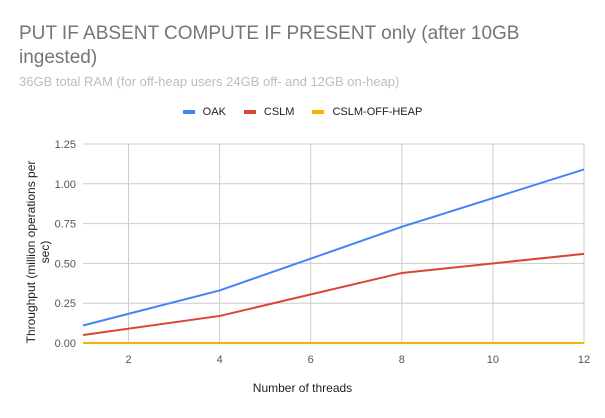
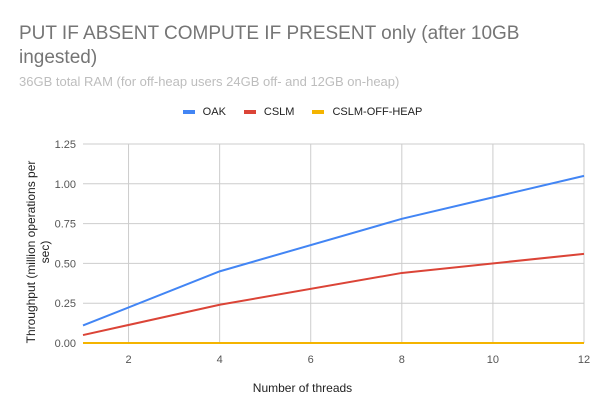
OAK/4: 0.33 -> 0.45
CSLM/4: 0.17 -> 0.24
OAK/8: 0.73 -> 0.78
OAK/12: 1.09 -> 1.05
